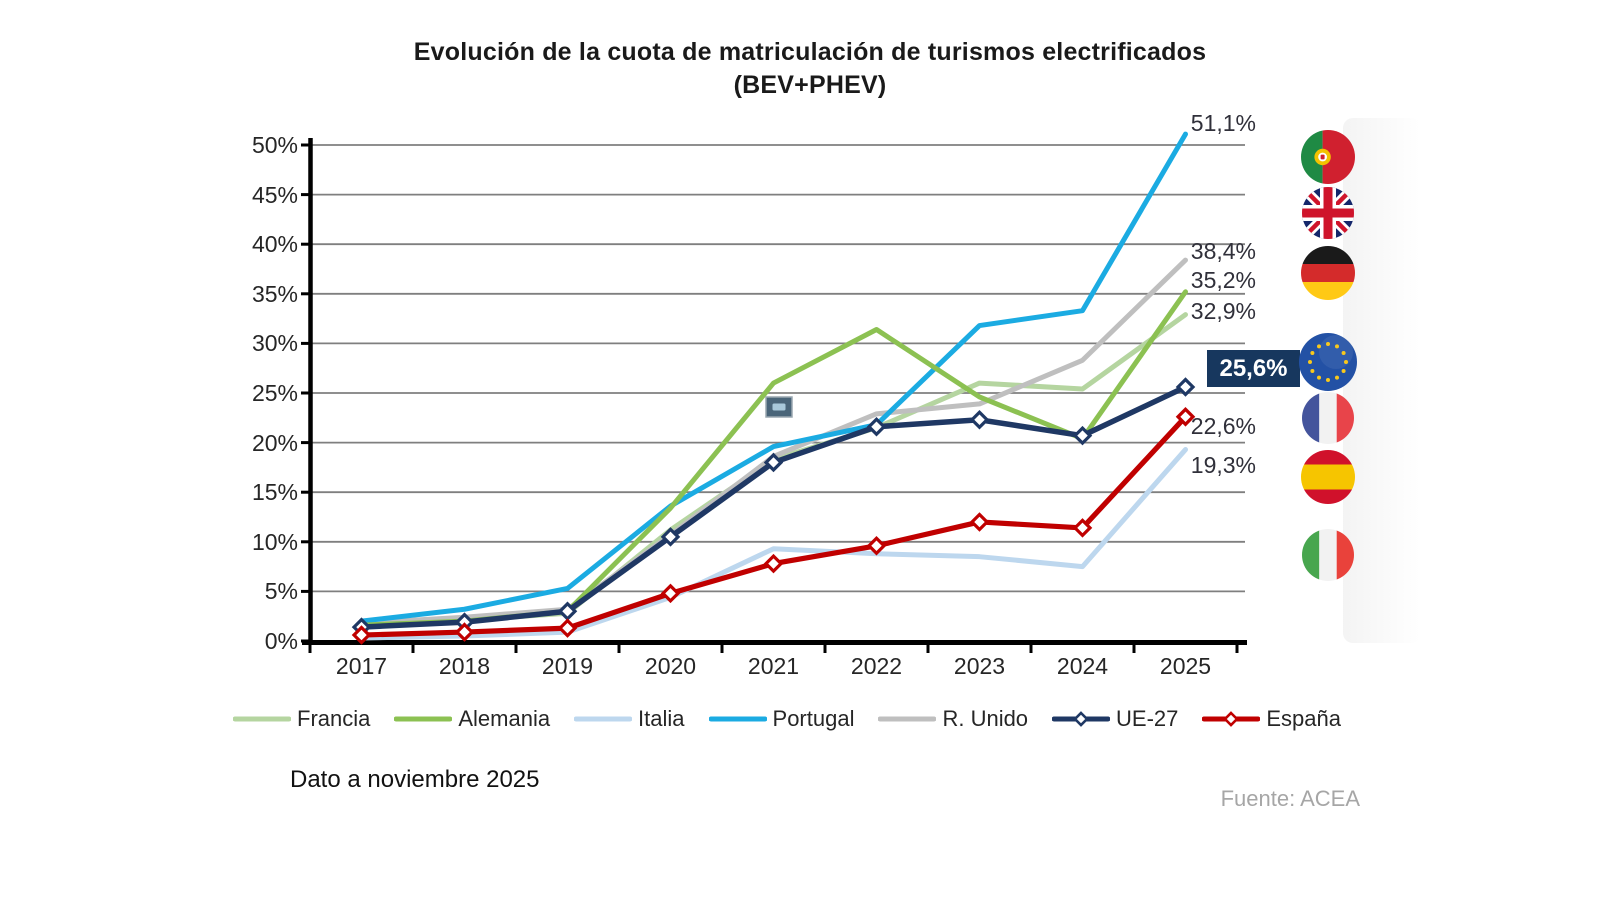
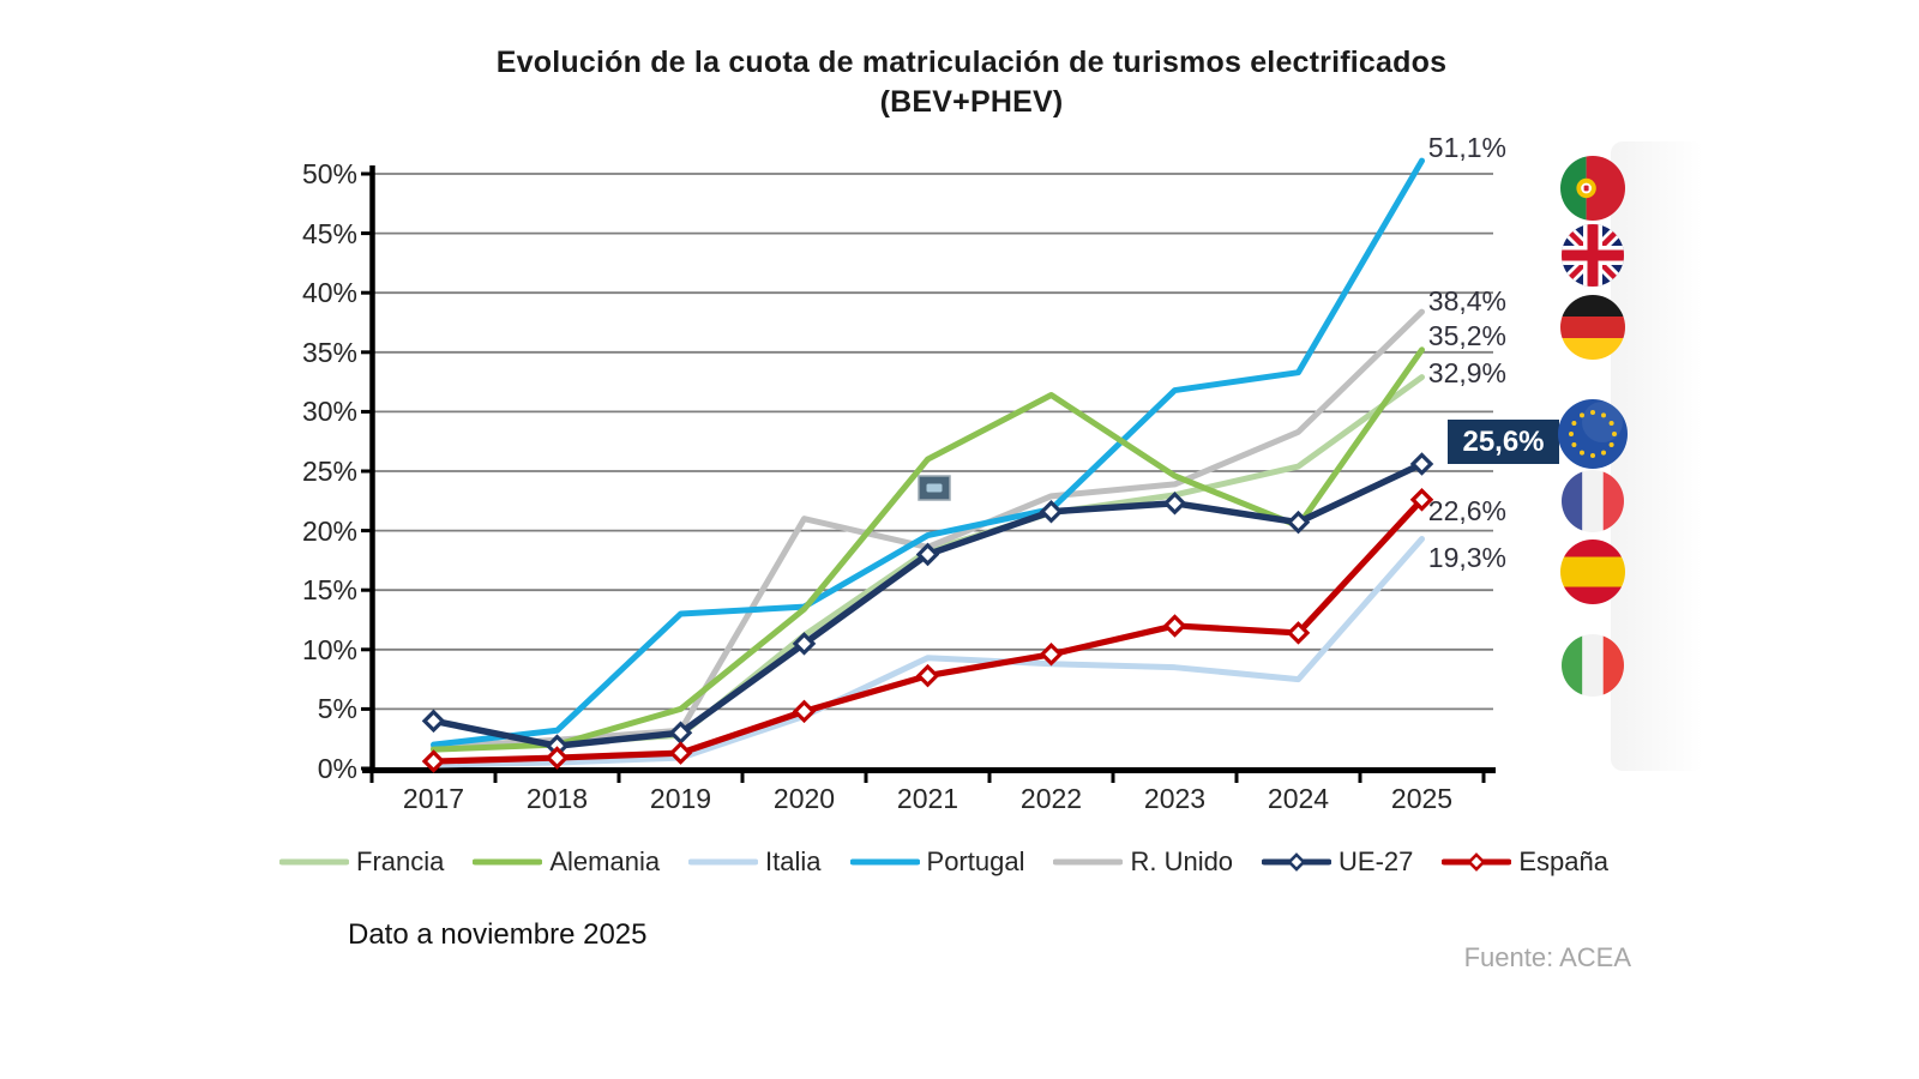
UE-27/2017: 1% -> 4%
Alemania/2019: 3% -> 5%
Portugal/2019: 5% -> 13%
R. Unido/2020: 11% -> 21%
Francia/2023: 26% -> 23%
